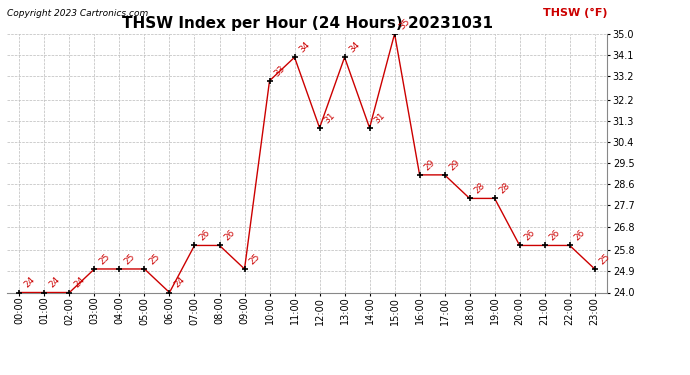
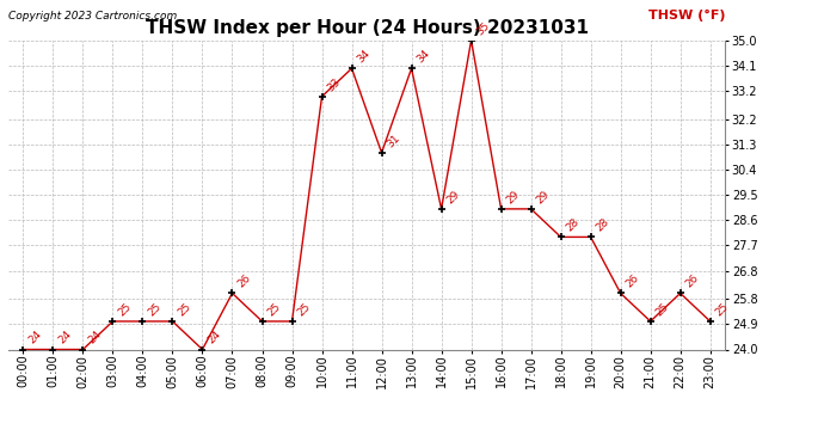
08:00: 26 -> 25
14:00: 31 -> 29
21:00: 26 -> 25
